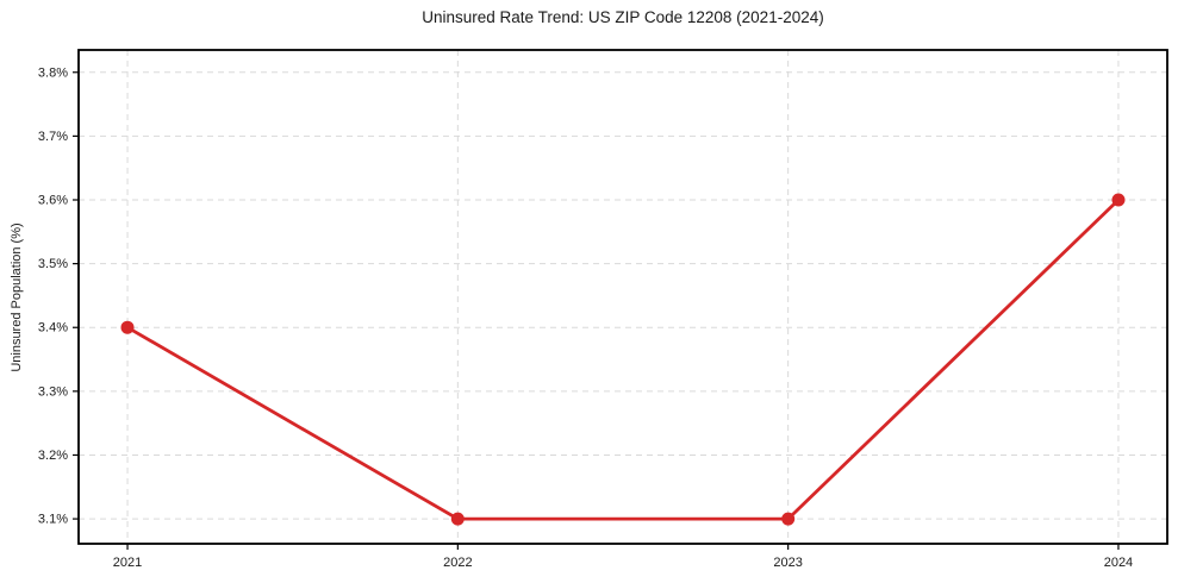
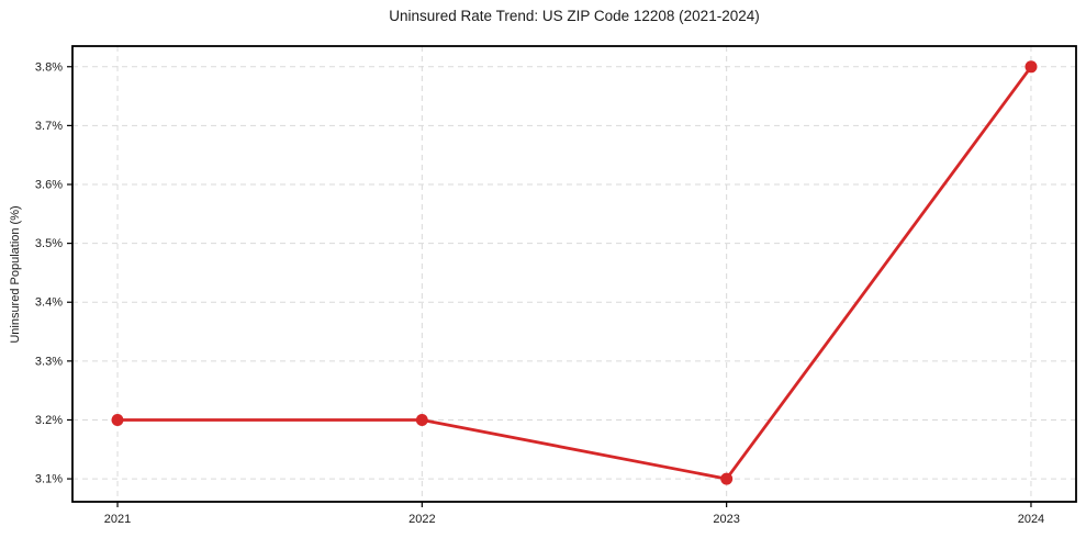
2021: 3.4% -> 3.2%
2022: 3.1% -> 3.2%
2024: 3.6% -> 3.8%
